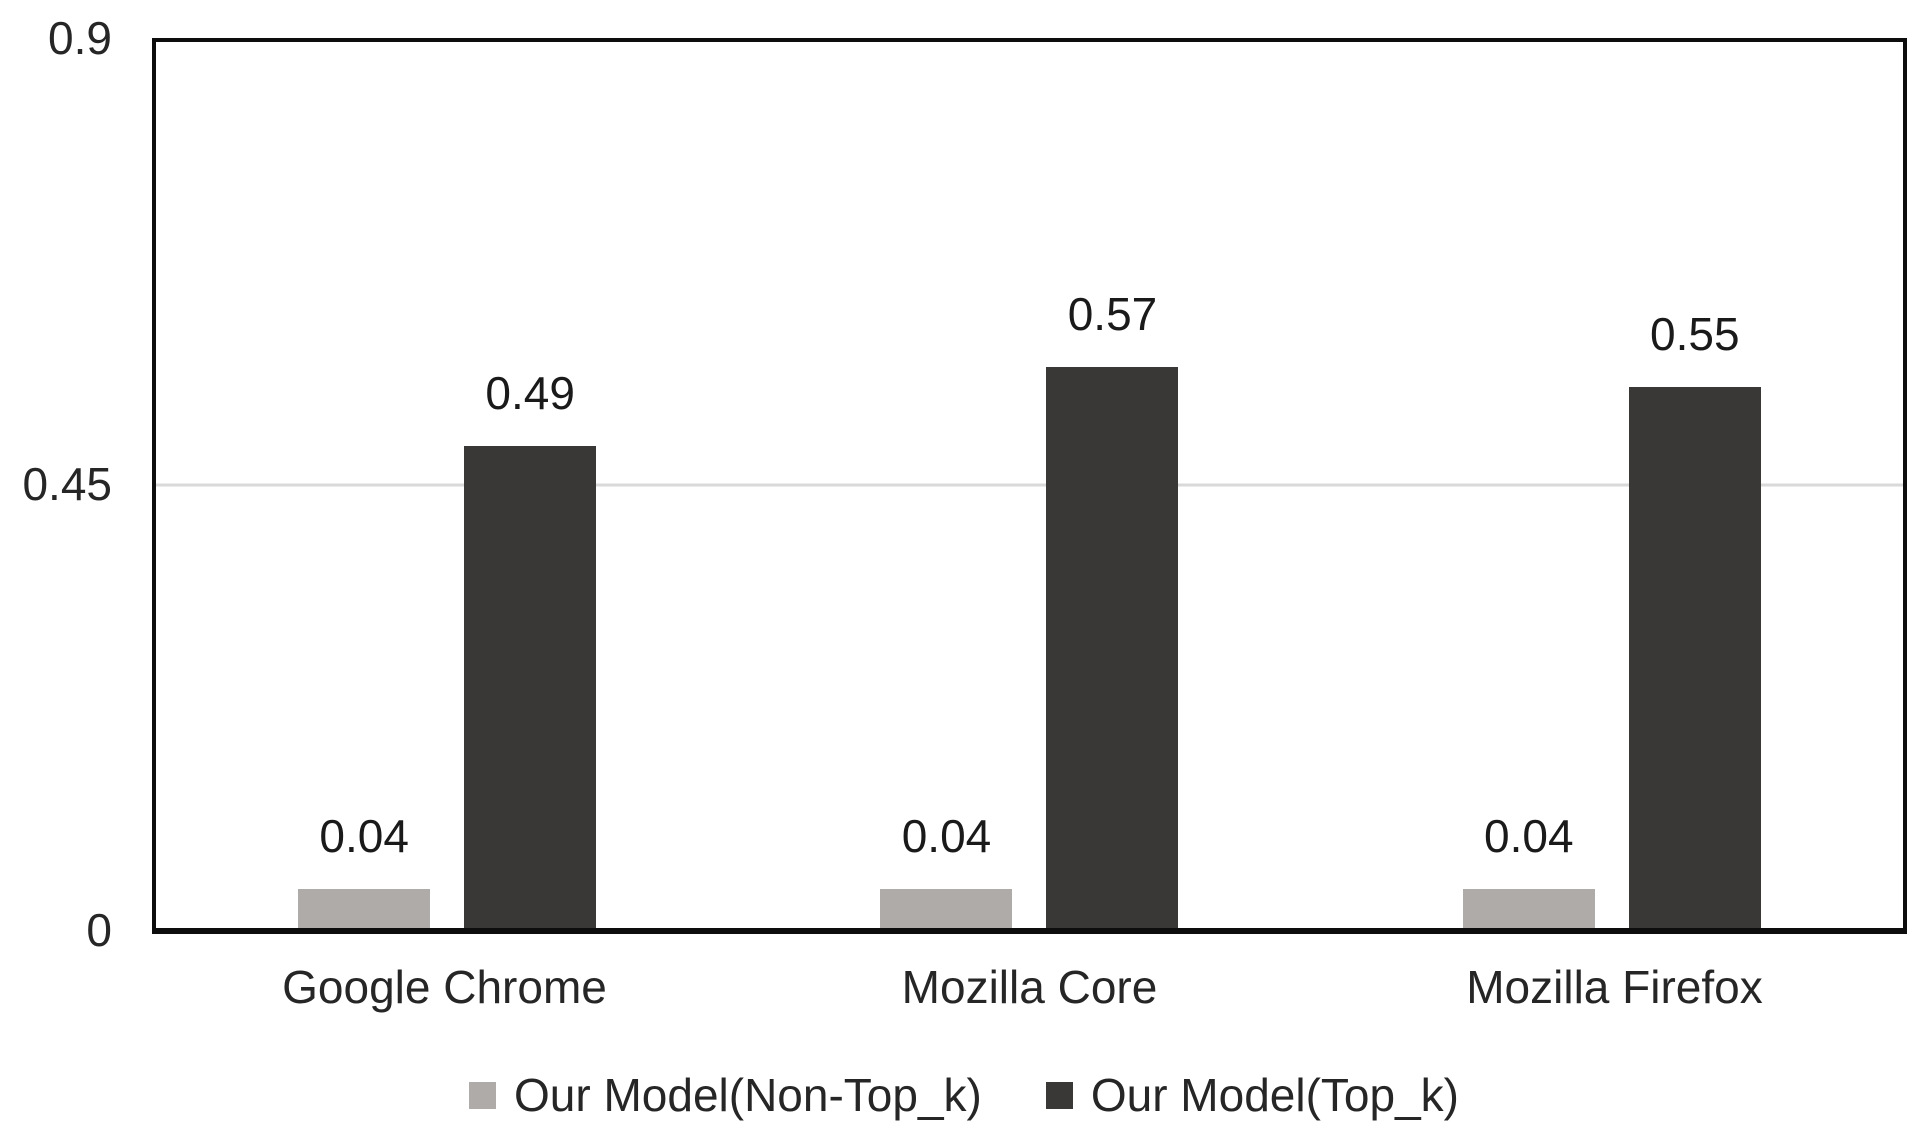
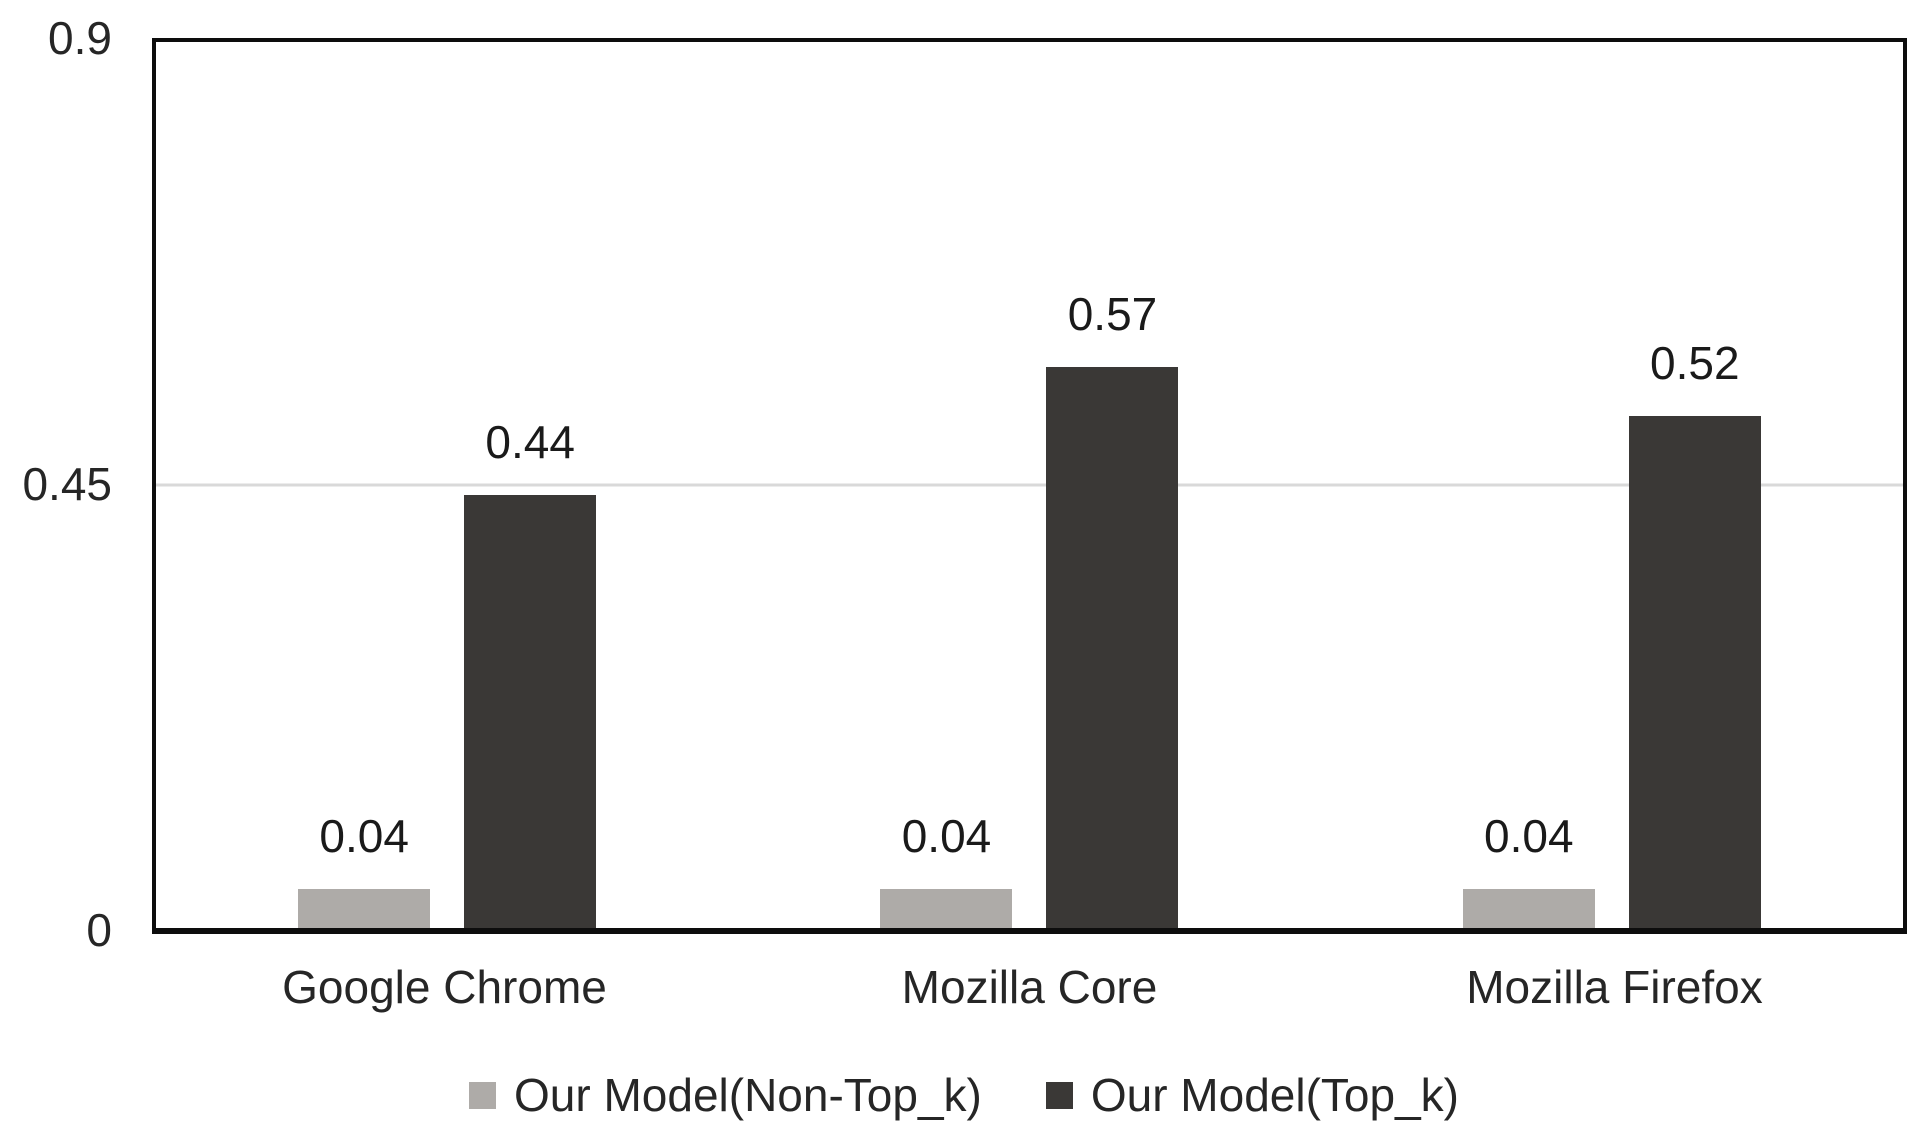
Our Model(Top_k)/Google Chrome: 0.49 -> 0.44
Our Model(Top_k)/Mozilla Firefox: 0.55 -> 0.52
